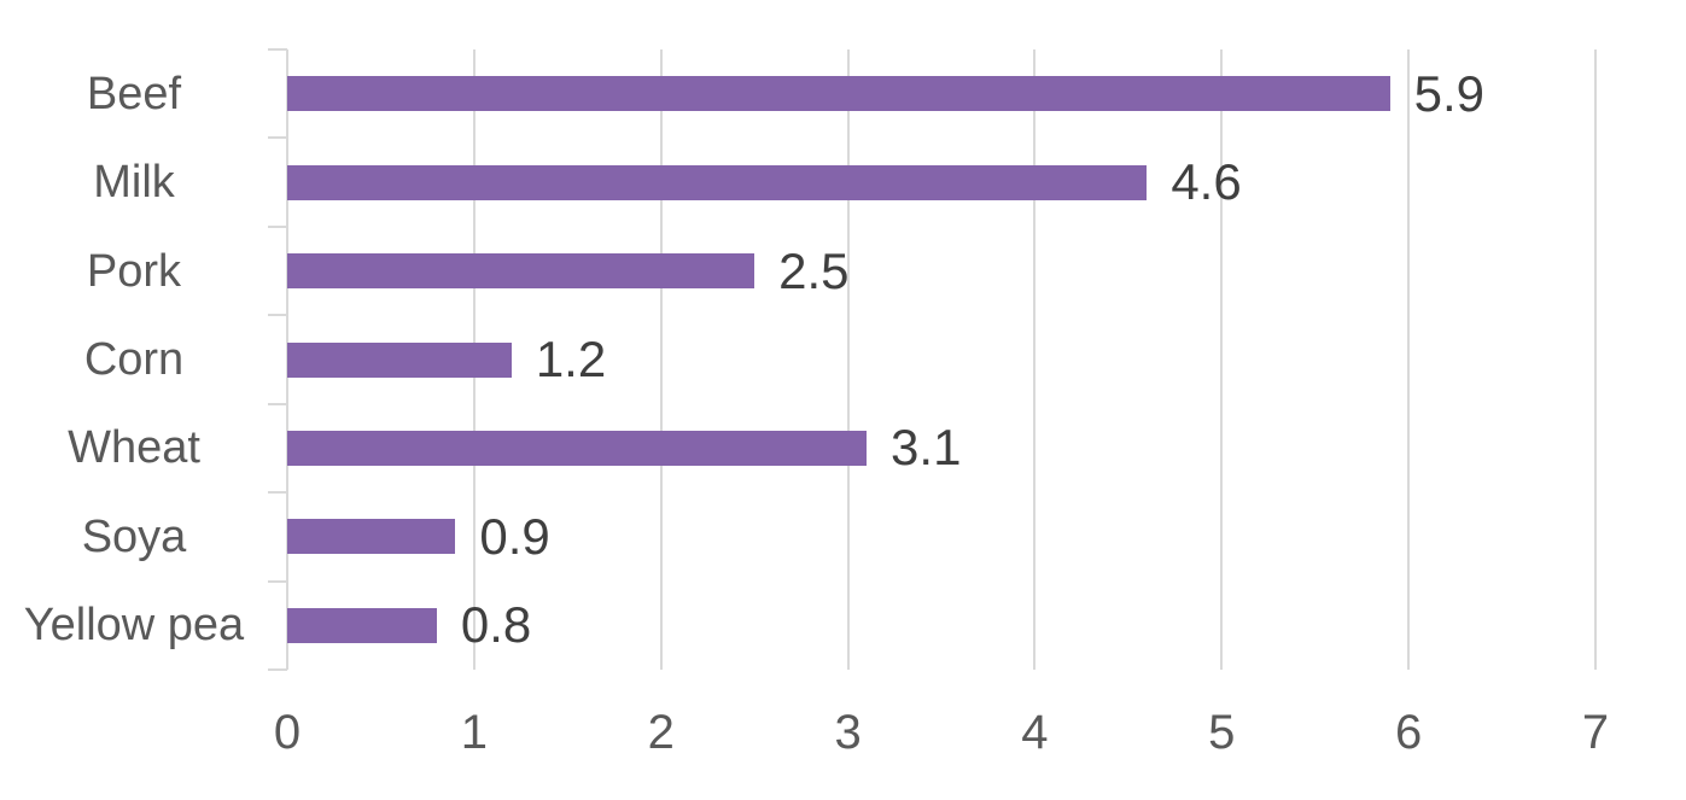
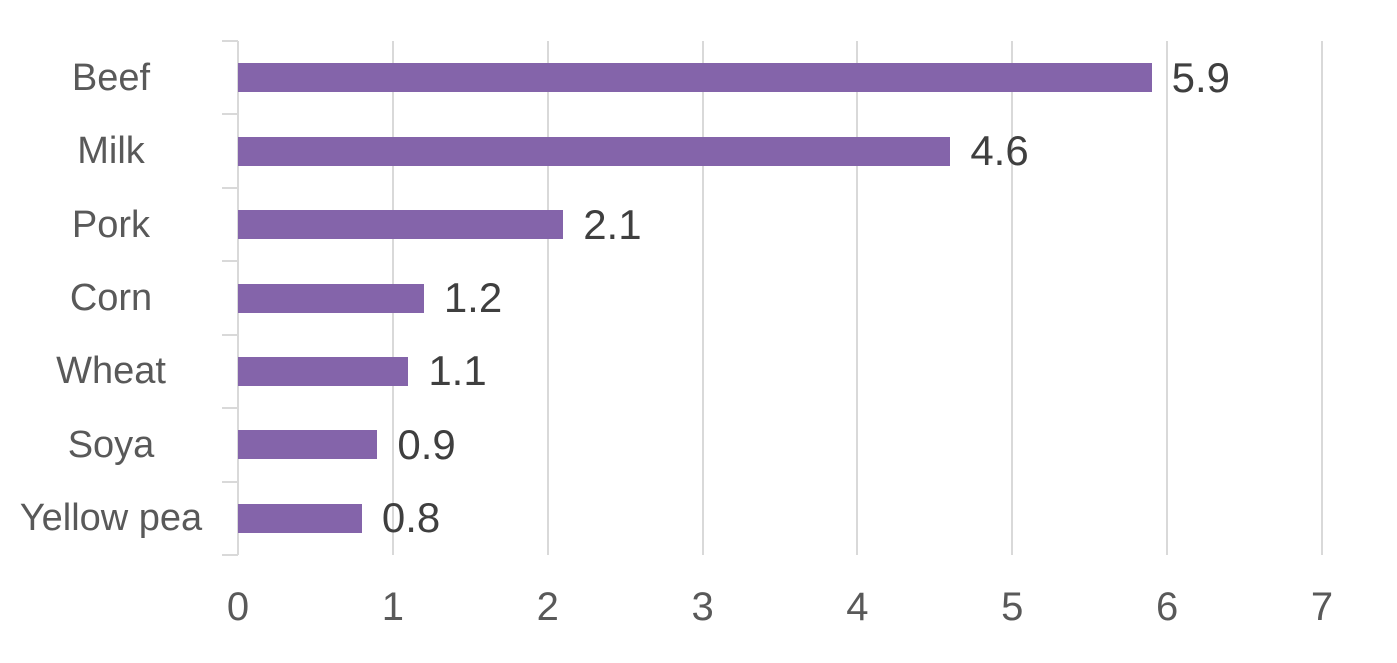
Pork: 2.5 -> 2.1
Wheat: 3.1 -> 1.1
